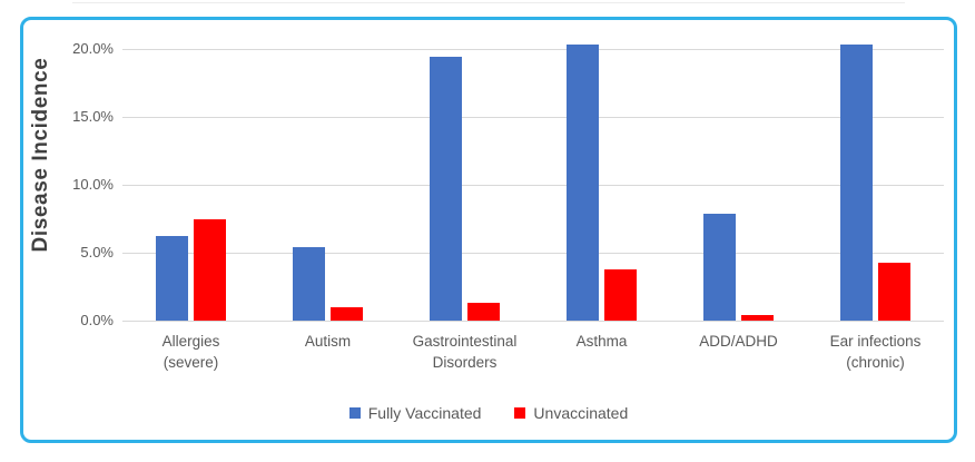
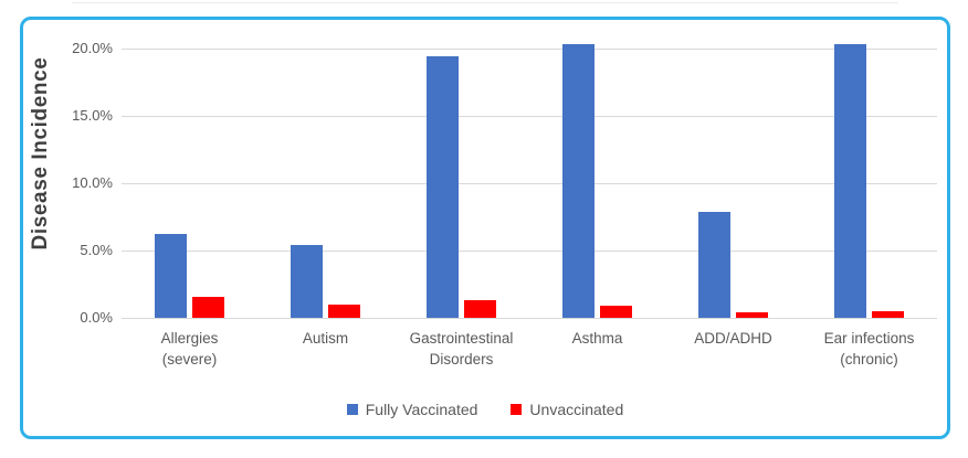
Unvaccinated/Allergies (severe): 7.5% -> 1.6%
Unvaccinated/Asthma: 3.8% -> 0.9%
Unvaccinated/Ear infections (chronic): 4.3% -> 0.5%
